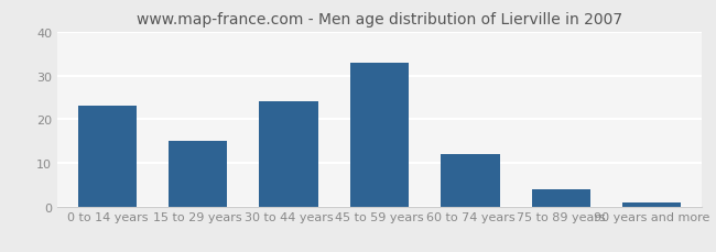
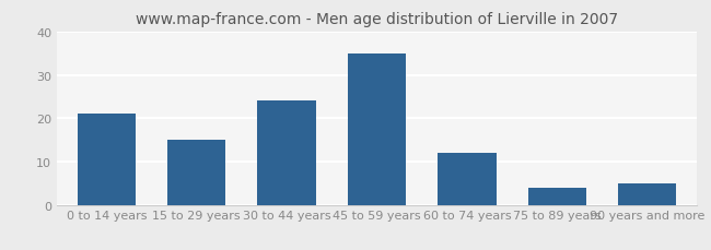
0 to 14 years: 23 -> 21
45 to 59 years: 33 -> 35
90 years and more: 1 -> 5
